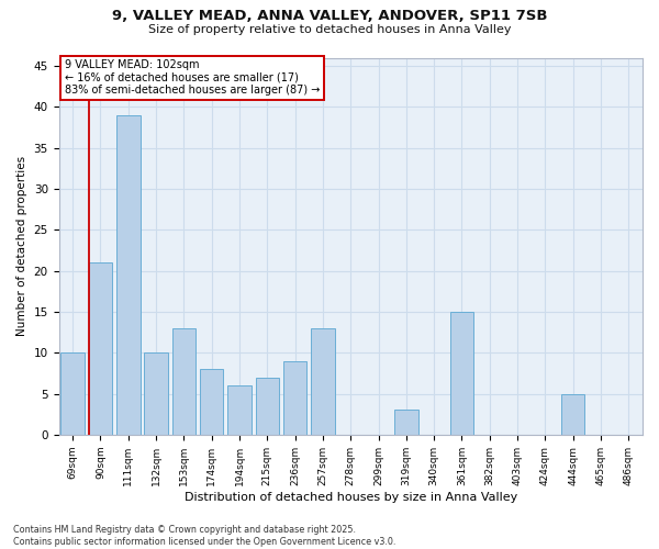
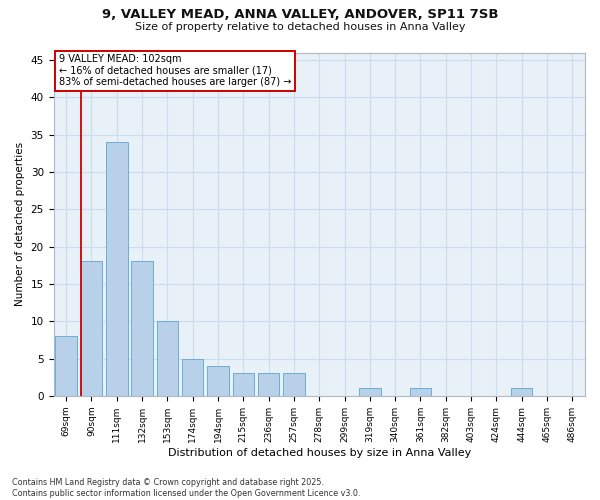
69sqm: 10 -> 8
90sqm: 21 -> 18
111sqm: 39 -> 34
132sqm: 10 -> 18
153sqm: 13 -> 10
174sqm: 8 -> 5
194sqm: 6 -> 4
215sqm: 7 -> 3
236sqm: 9 -> 3
257sqm: 13 -> 3
319sqm: 3 -> 1
361sqm: 15 -> 1
444sqm: 5 -> 1
